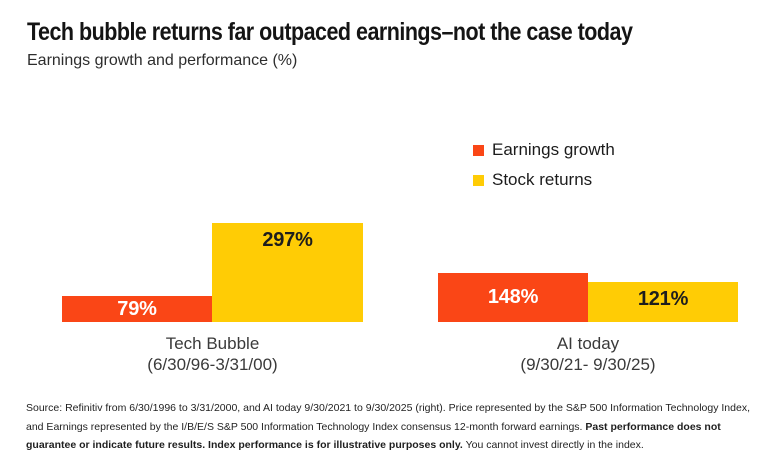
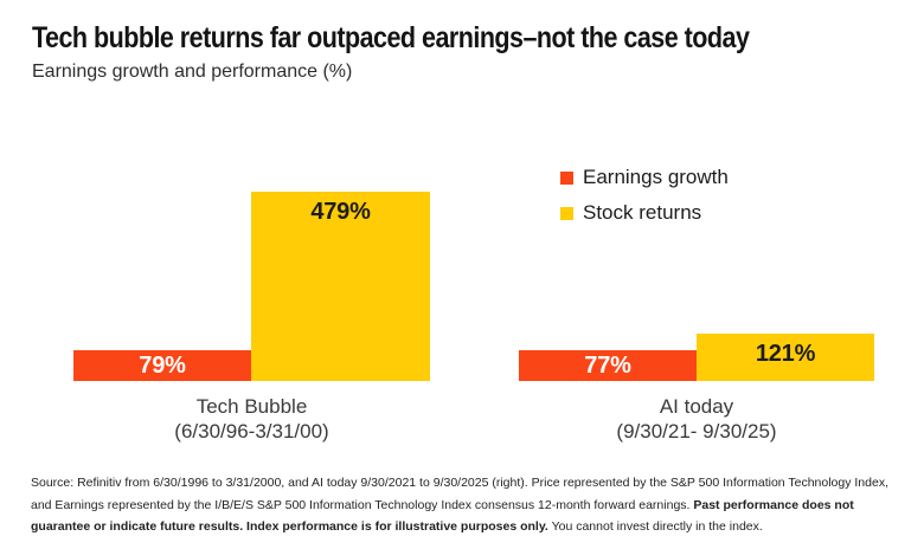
Stock returns/Tech Bubble: 297% -> 479%
Earnings growth/AI today: 148% -> 77%
